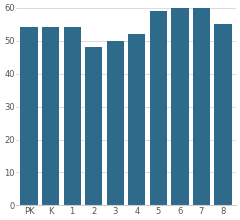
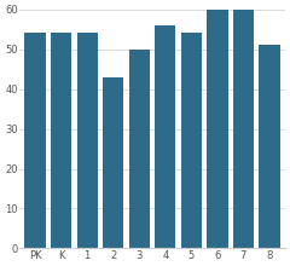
2: 48 -> 43
4: 52 -> 56
5: 59 -> 54
8: 55 -> 51
